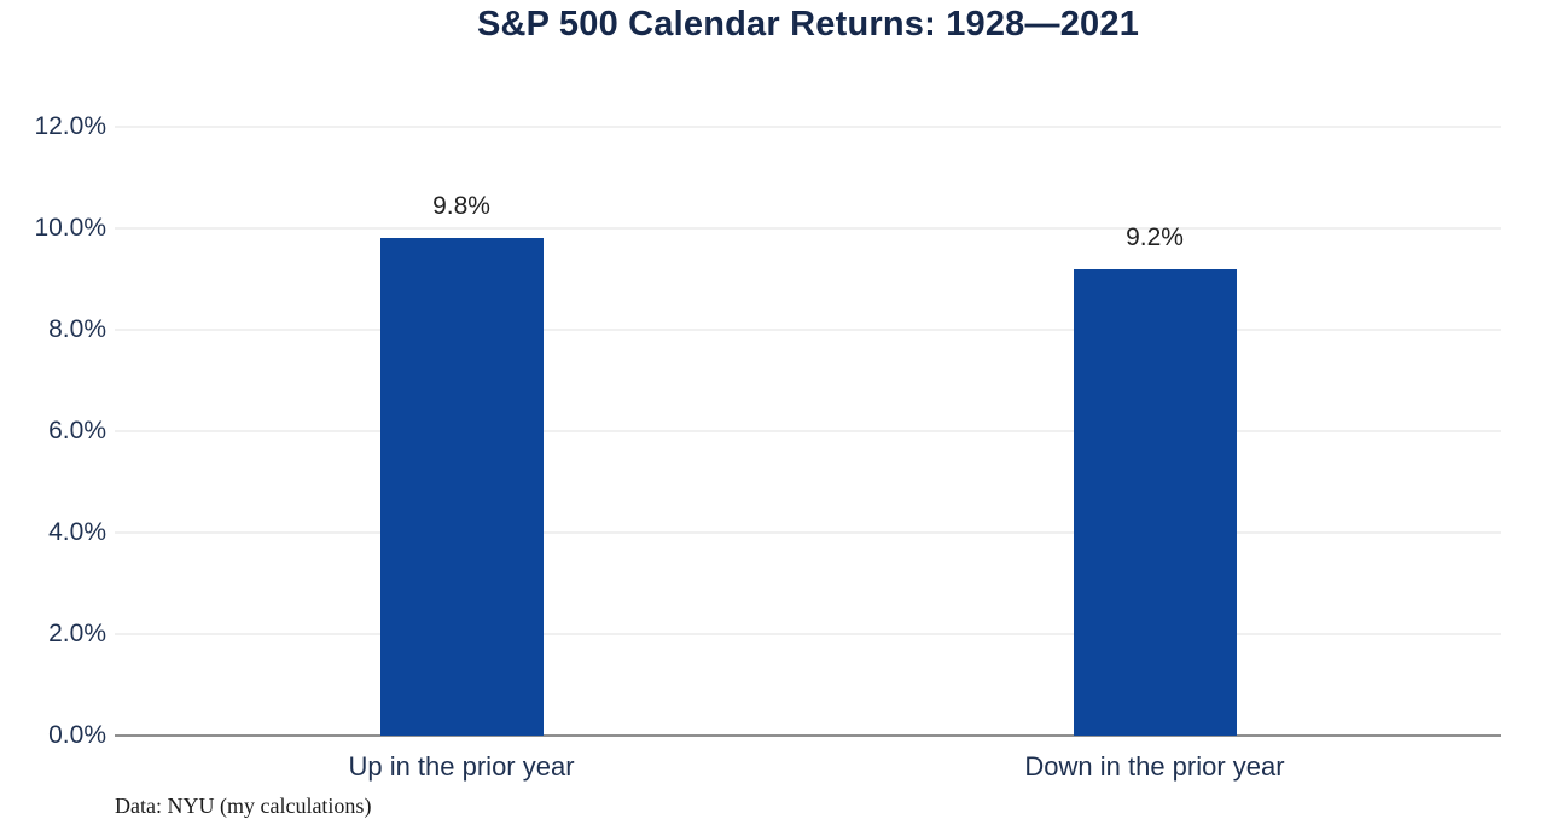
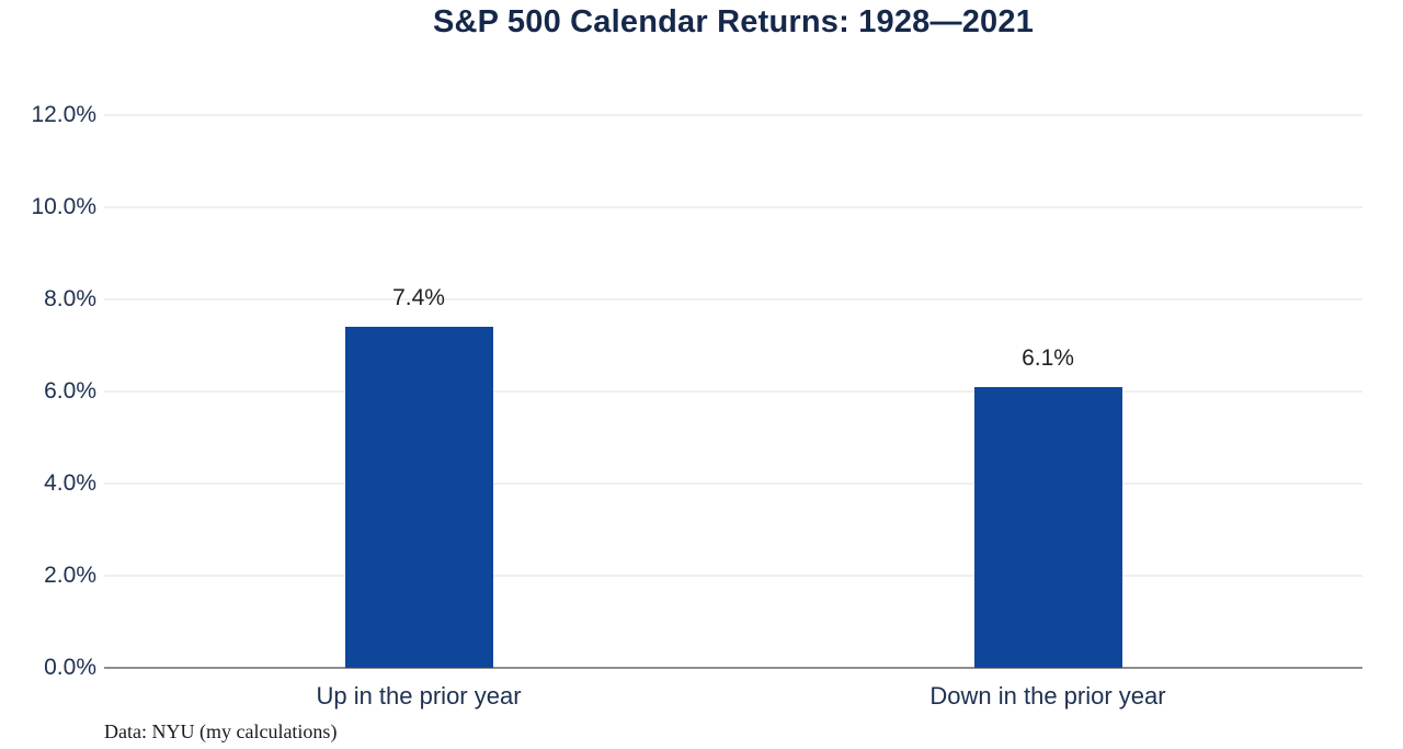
Up in the prior year: 9.8% -> 7.4%
Down in the prior year: 9.2% -> 6.1%
